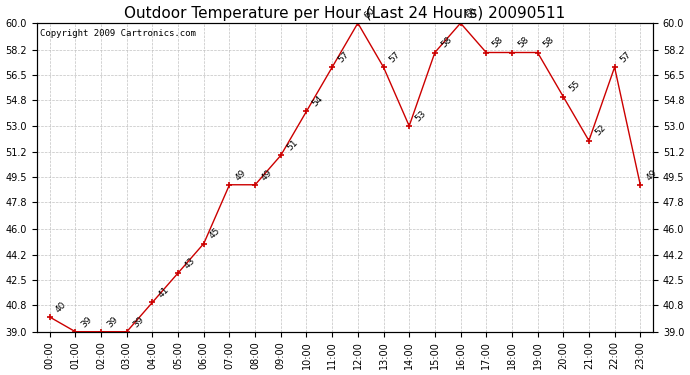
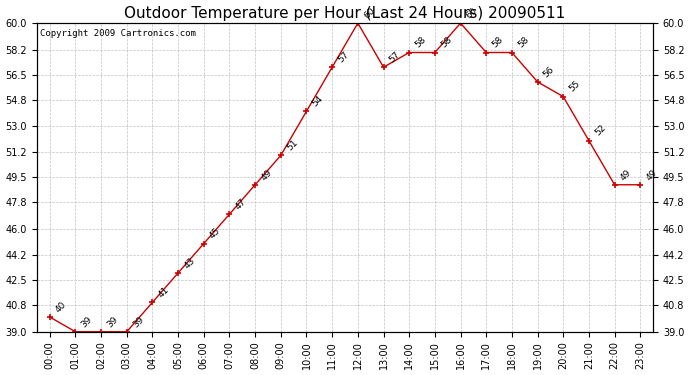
07:00: 49 -> 47
14:00: 53 -> 58
19:00: 58 -> 56
22:00: 57 -> 49
